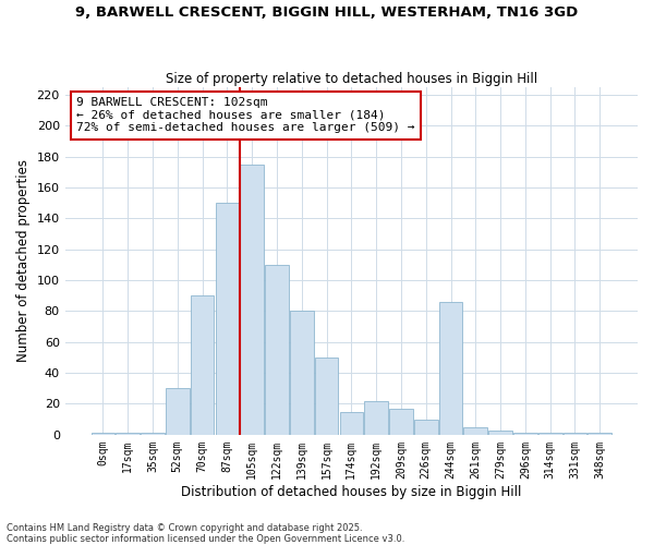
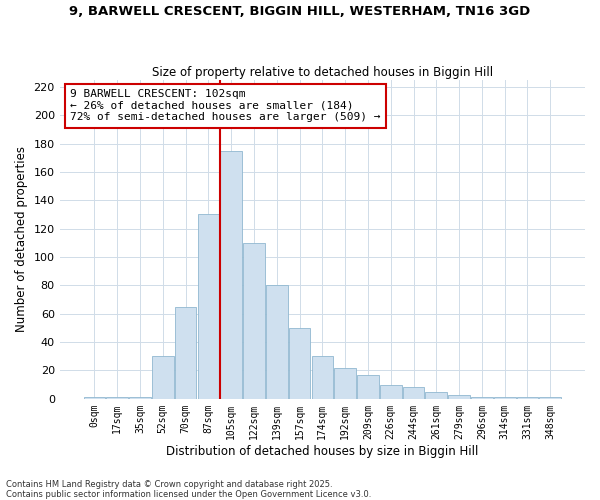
70sqm: 90 -> 65
87sqm: 150 -> 130
174sqm: 15 -> 30
244sqm: 86 -> 8
